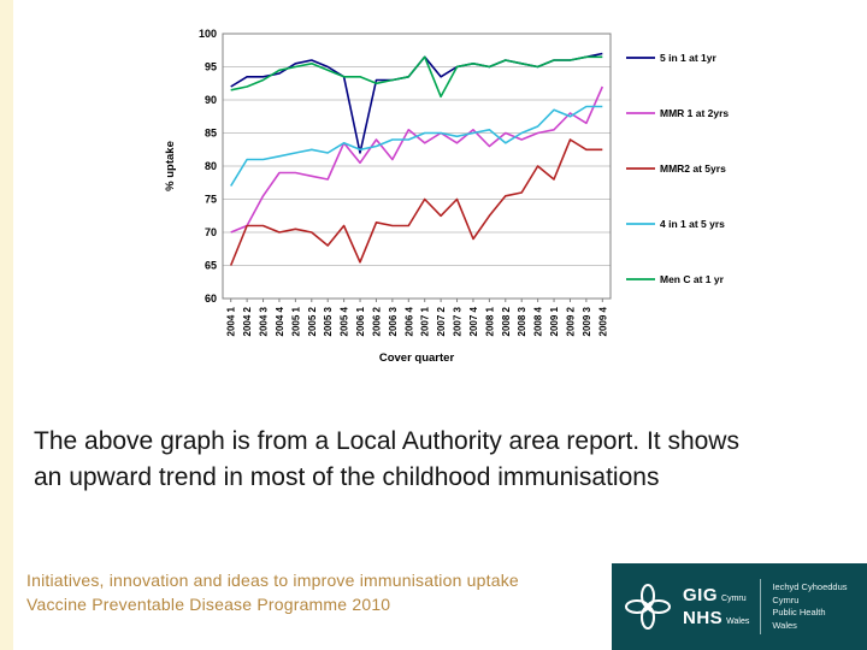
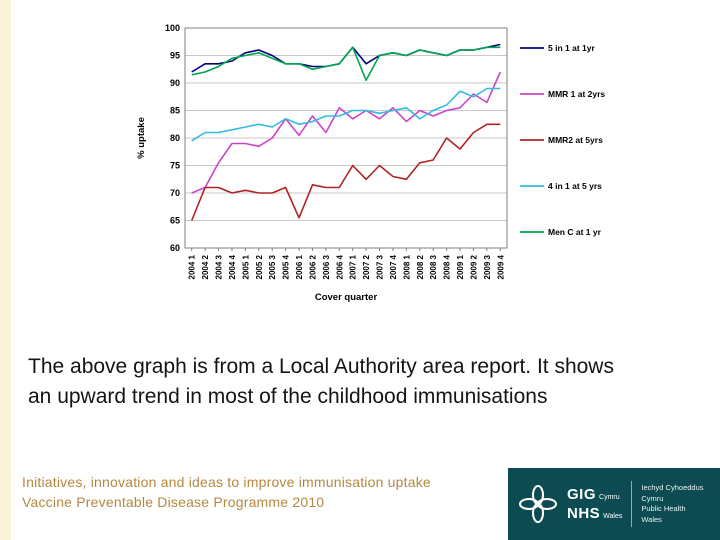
4 in 1 at 5 yrs/2004 1: 77 -> 80
MMR 1 at 2yrs/2005 3: 78 -> 80
MMR2 at 5yrs/2005 3: 68 -> 70
5 in 1 at 1yr/2006 1: 82 -> 94
MMR2 at 5yrs/2007 4: 69 -> 73
MMR2 at 5yrs/2009 2: 84 -> 81
